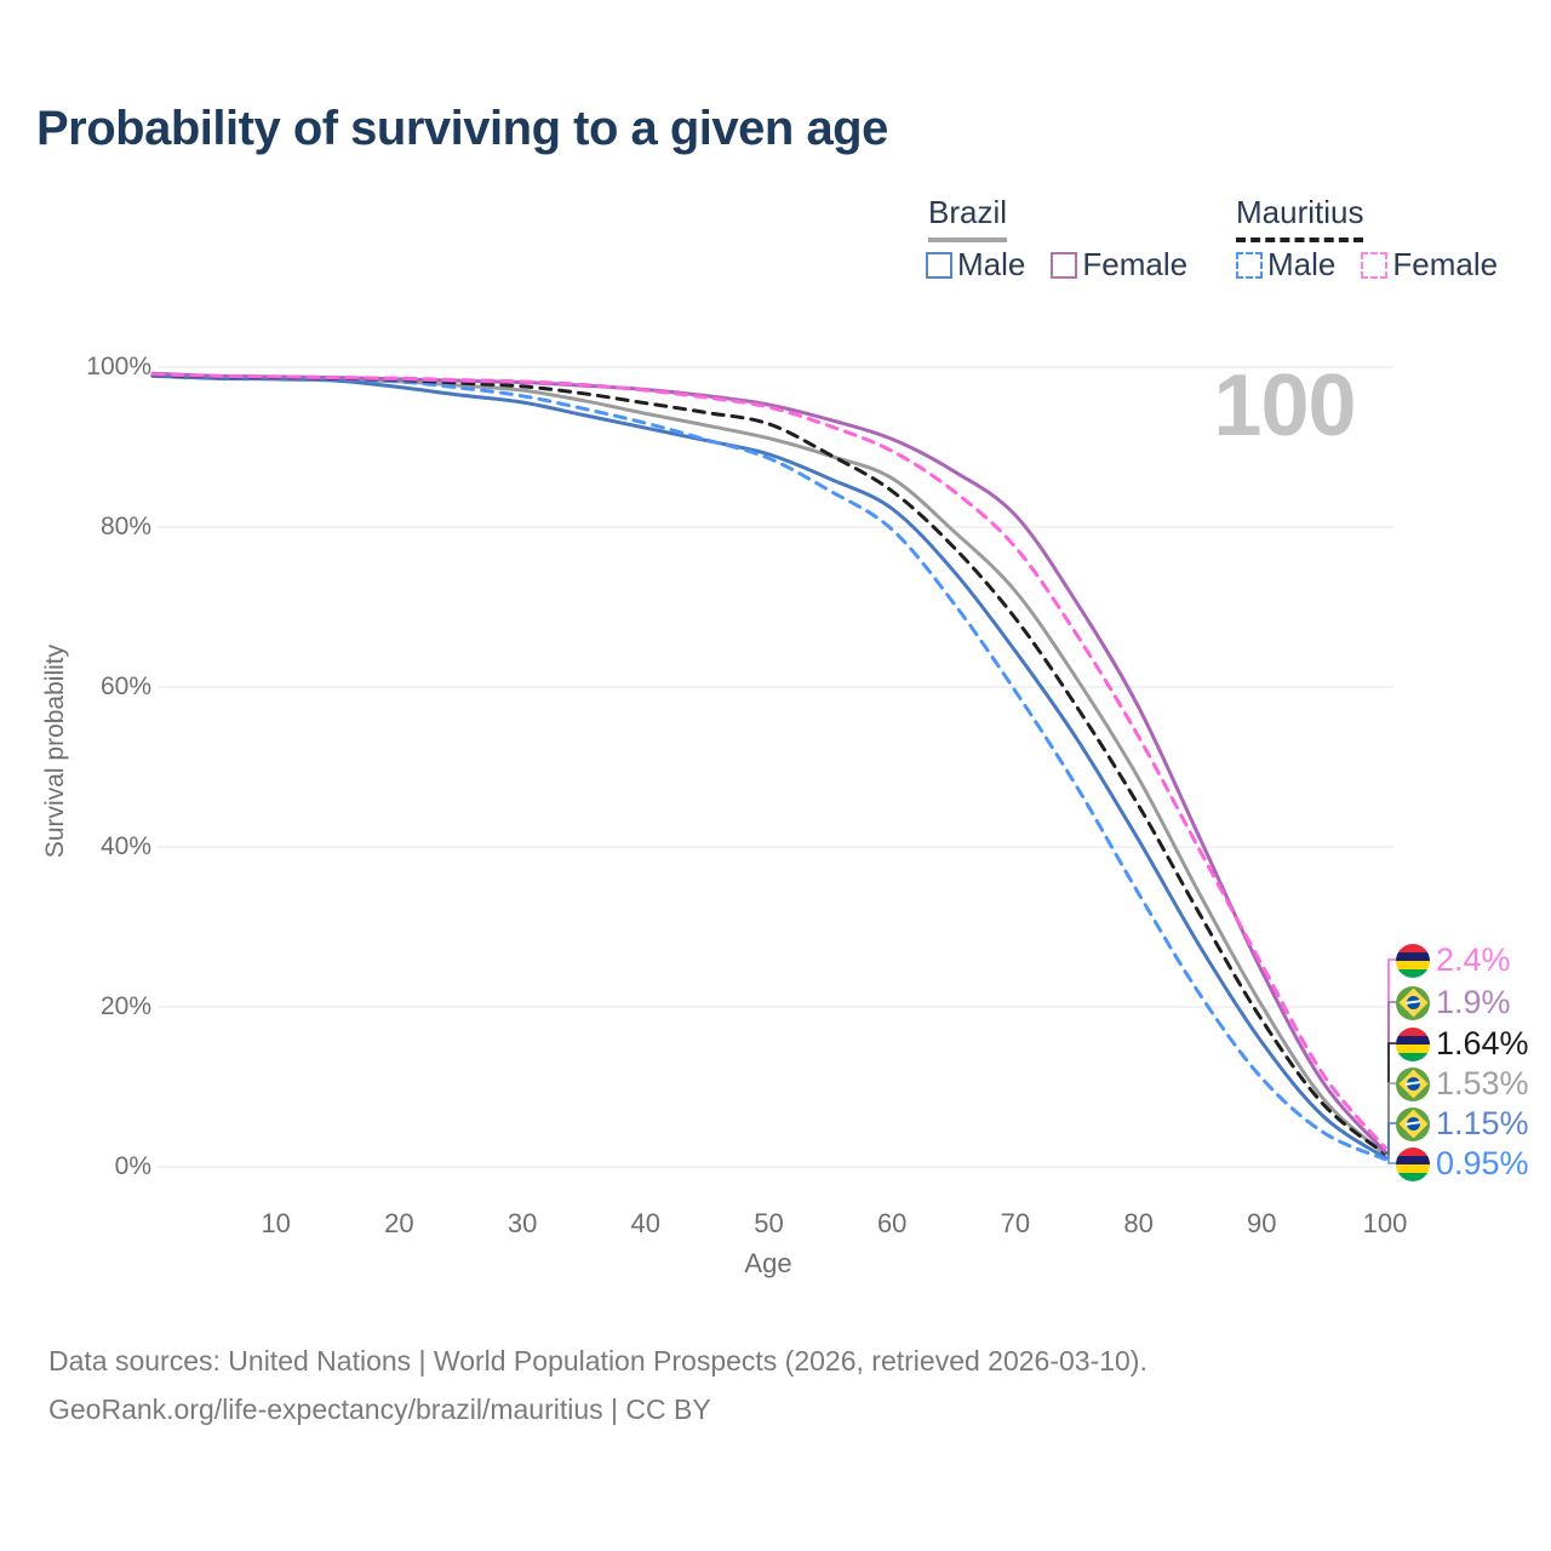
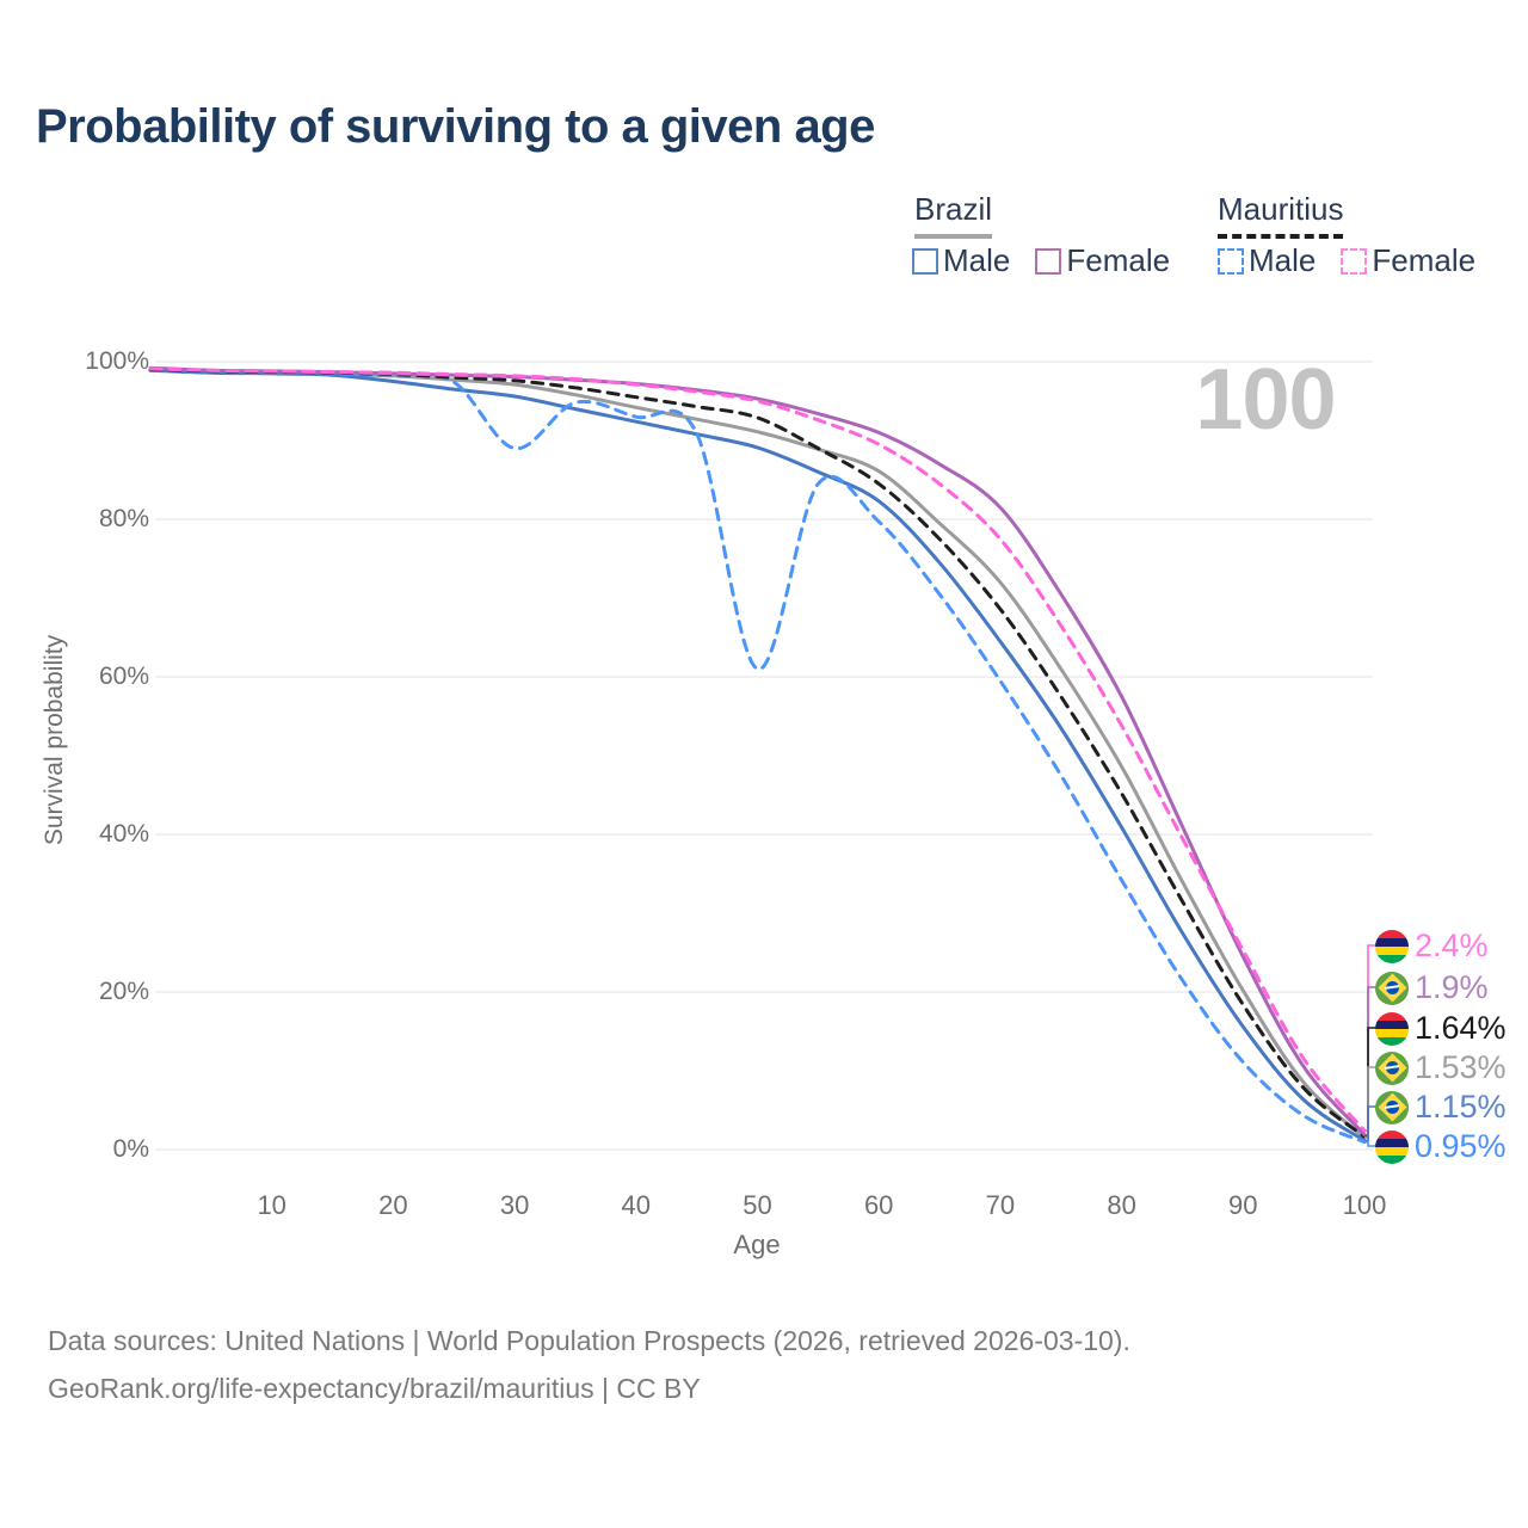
Mauritius Male/30: 96% -> 89%
Mauritius Male/50: 89% -> 61%
